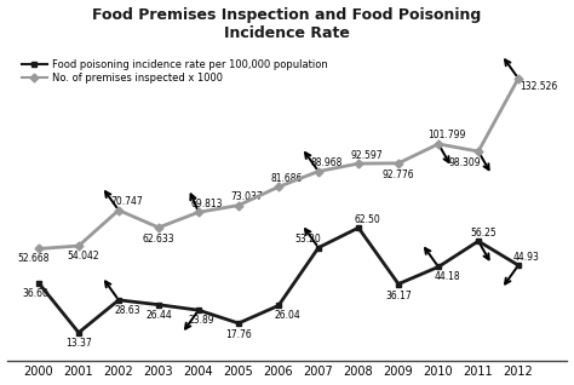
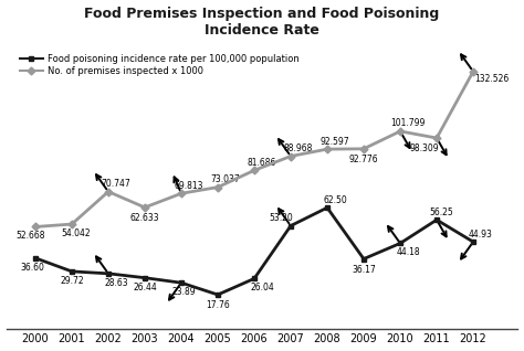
Food poisoning incidence rate per 100,000 population/2001: 13.37 -> 29.72
